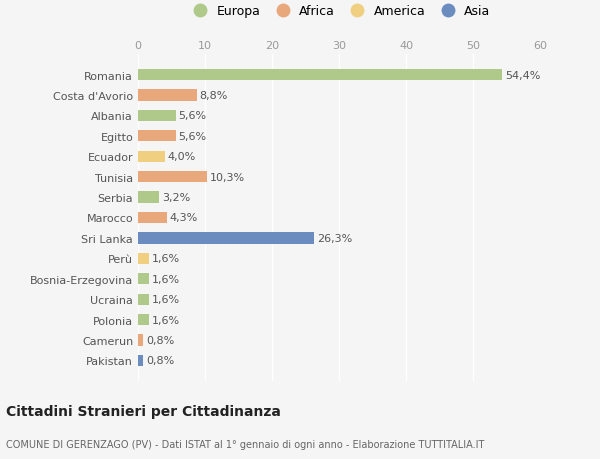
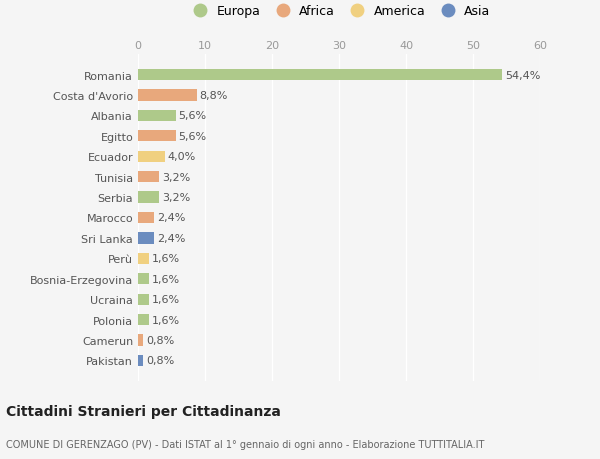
Tunisia: 10,3% -> 3,2%
Marocco: 4,3% -> 2,4%
Sri Lanka: 26,3% -> 2,4%
